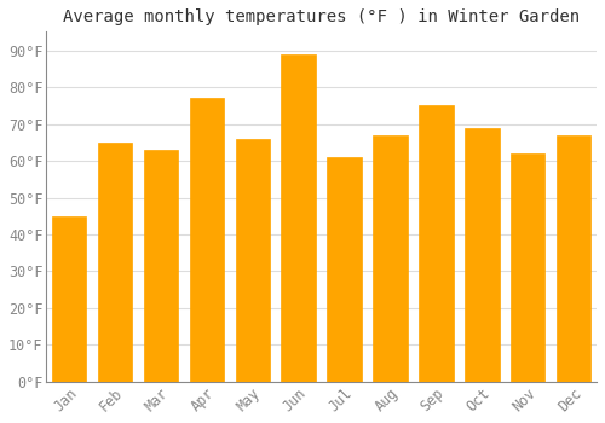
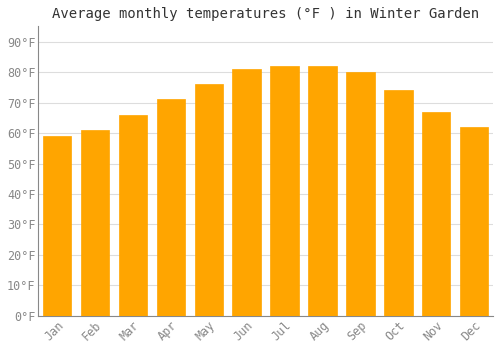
Jan: 45°F -> 59°F
Feb: 65°F -> 61°F
Mar: 63°F -> 66°F
Apr: 77°F -> 71°F
May: 66°F -> 76°F
Jun: 89°F -> 81°F
Jul: 61°F -> 82°F
Aug: 67°F -> 82°F
Sep: 75°F -> 80°F
Oct: 69°F -> 74°F
Nov: 62°F -> 67°F
Dec: 67°F -> 62°F
